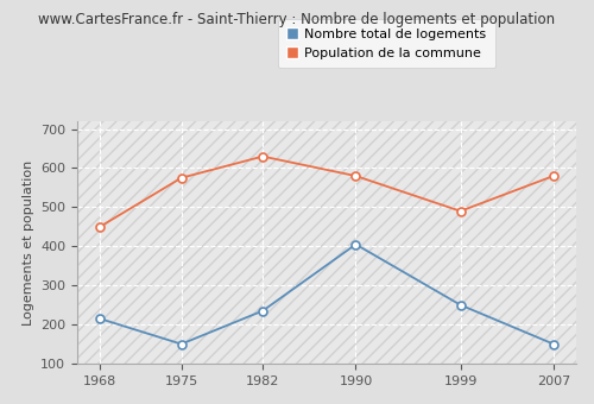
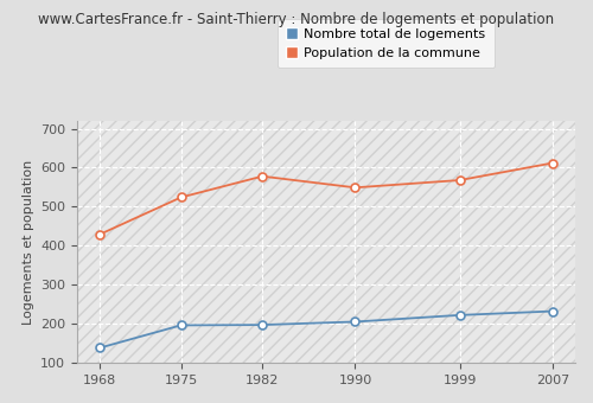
Nombre total de logements/1968: 215 -> 138
Population de la commune/1968: 450 -> 429
Nombre total de logements/1975: 150 -> 196
Population de la commune/1975: 575 -> 524
Nombre total de logements/1982: 235 -> 197
Population de la commune/1982: 630 -> 578
Nombre total de logements/1990: 405 -> 205
Population de la commune/1990: 580 -> 549
Nombre total de logements/1999: 250 -> 222
Population de la commune/1999: 490 -> 568
Nombre total de logements/2007: 150 -> 232
Population de la commune/2007: 580 -> 612
